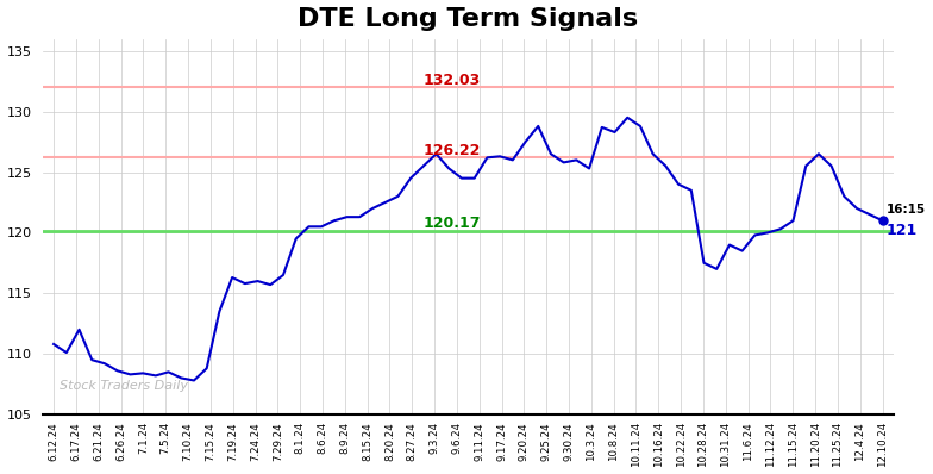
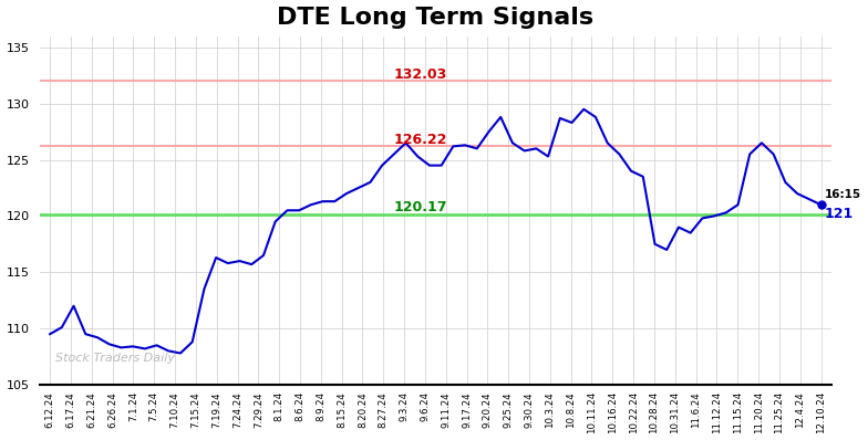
6.12.24: 110.8 -> 109.5
